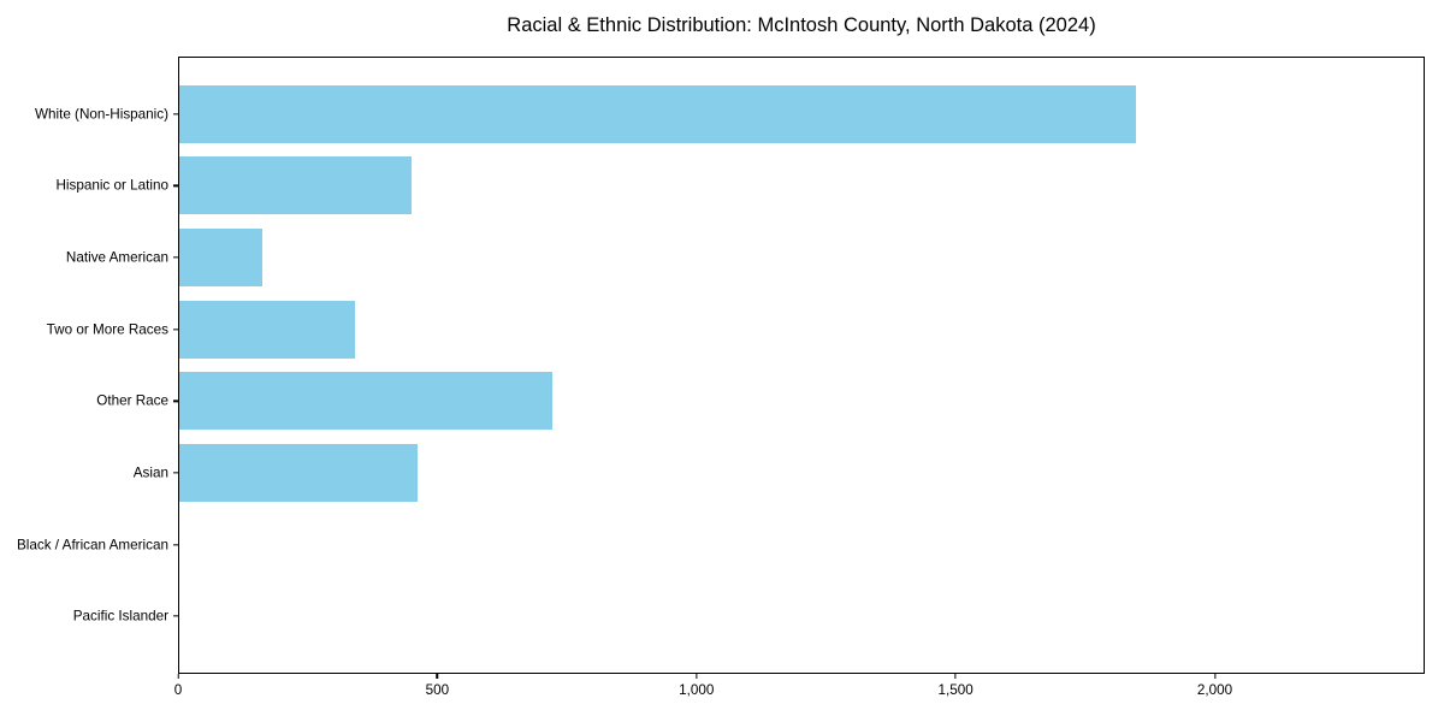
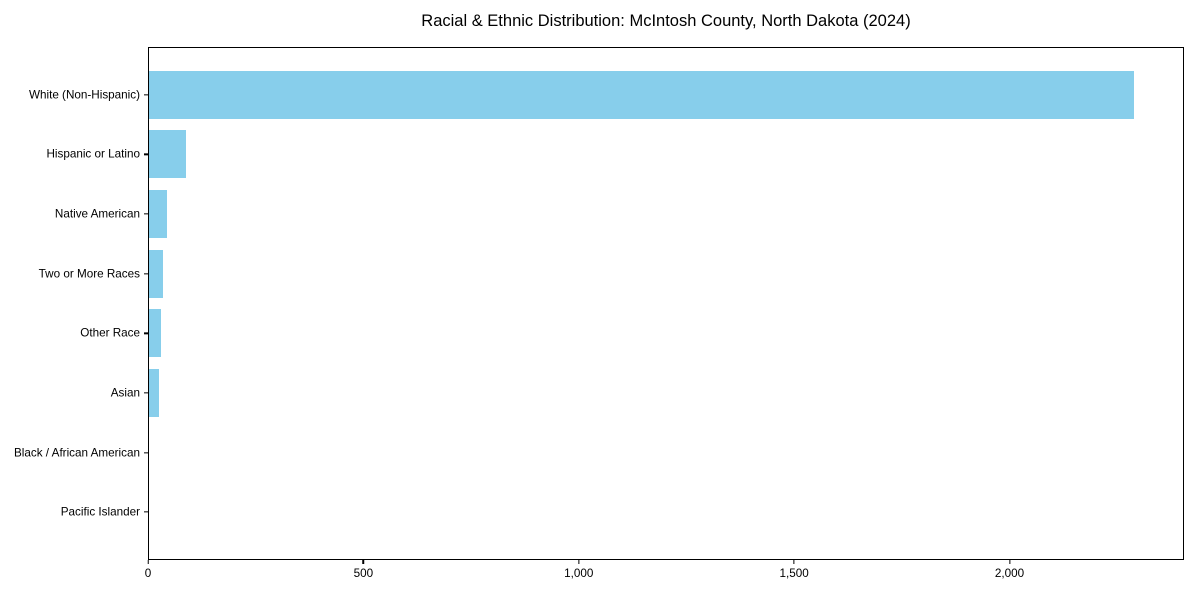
White (Non-Hispanic): 1850 -> 2290
Hispanic or Latino: 450 -> 90
Native American: 160 -> 40
Two or More Races: 340 -> 30
Other Race: 720 -> 30
Asian: 460 -> 20
